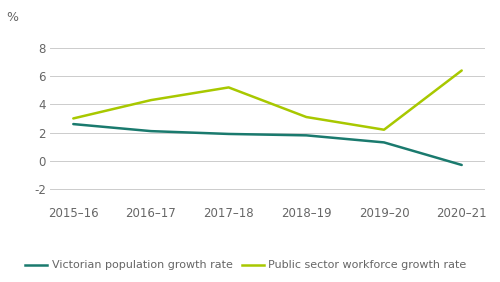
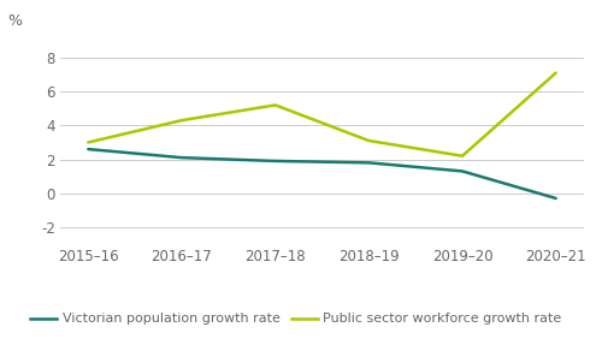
Public sector workforce growth rate/2020–21: 6.4 -> 7.1
